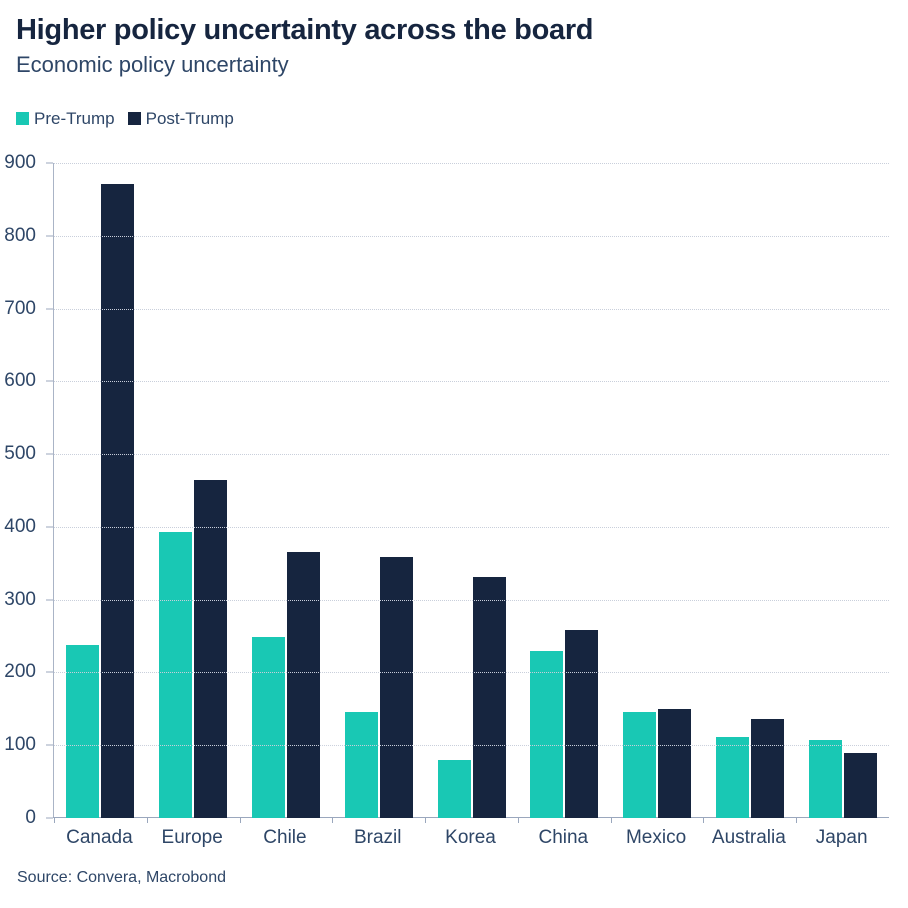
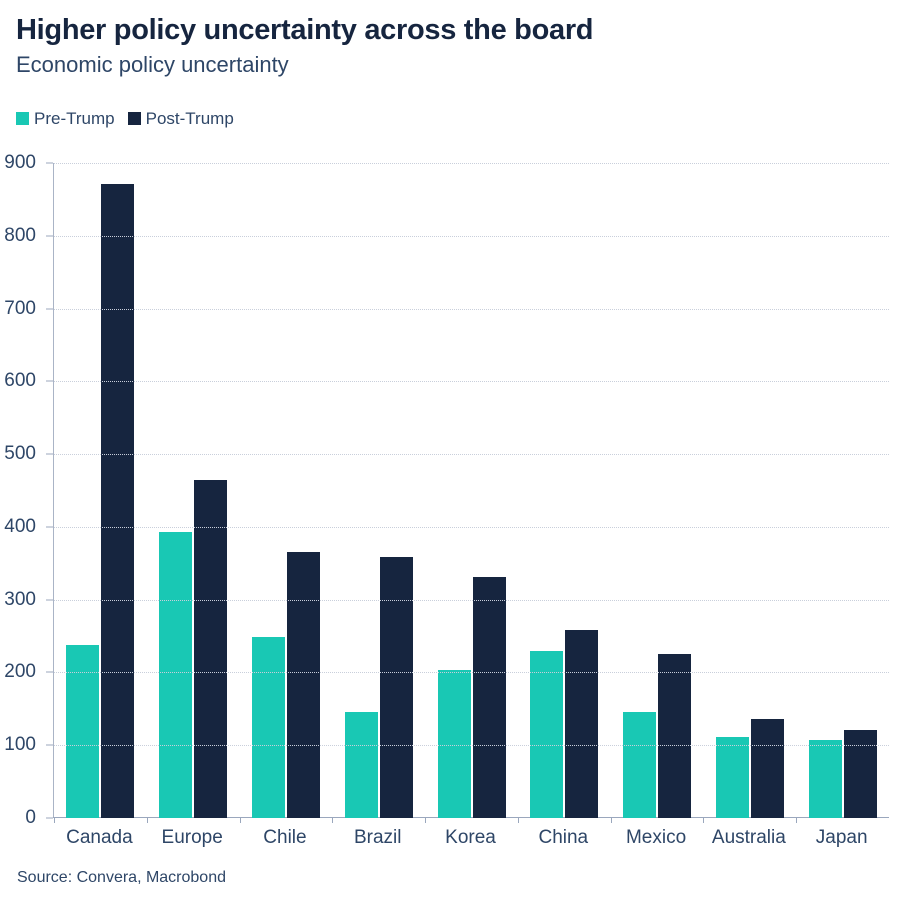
Pre-Trump/Korea: 80 -> 200
Post-Trump/Mexico: 150 -> 230
Post-Trump/Japan: 90 -> 120
